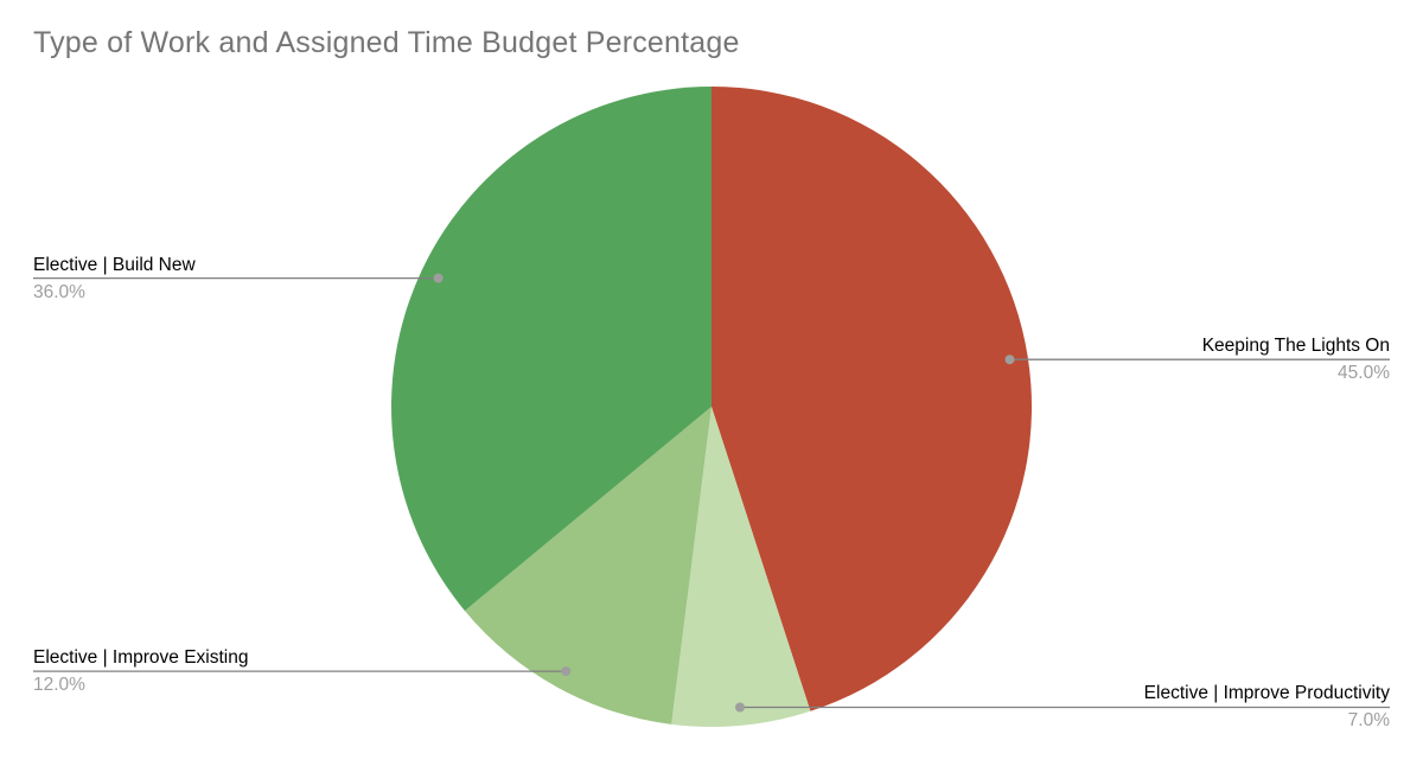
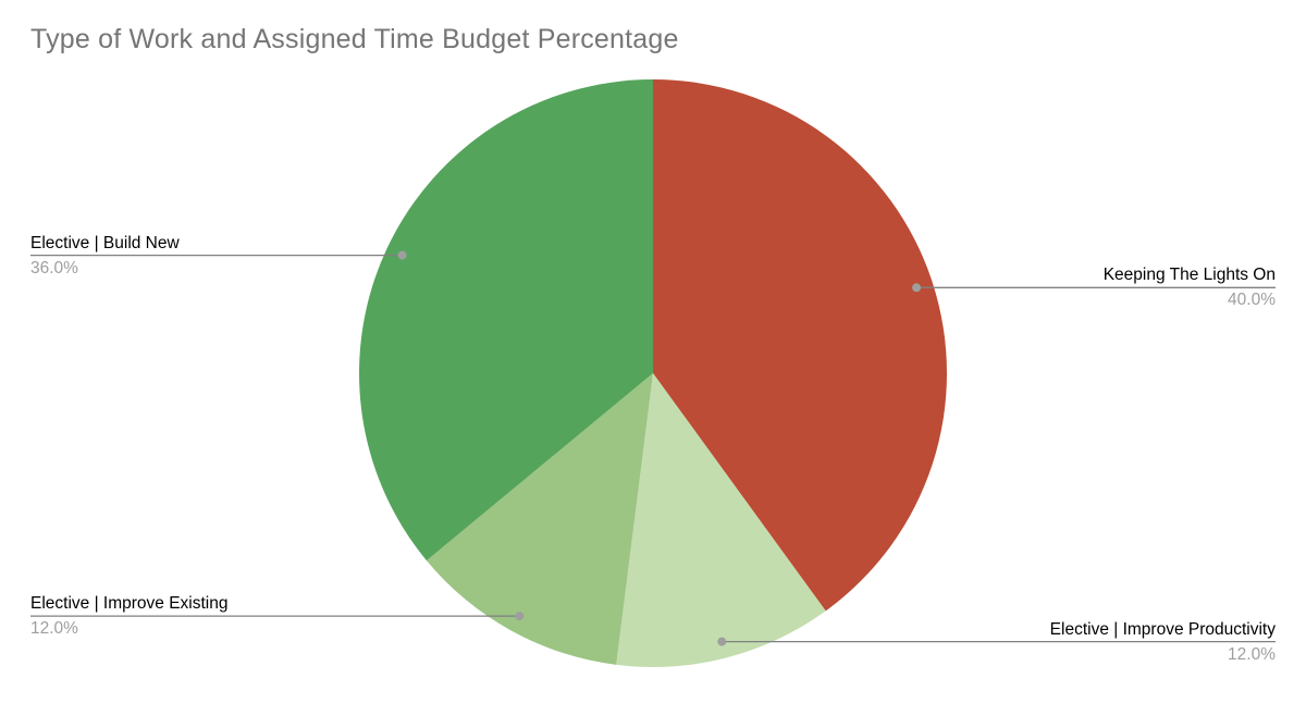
Keeping The Lights On: 45.0% -> 40.0%
Elective | Improve Productivity: 7.0% -> 12.0%
